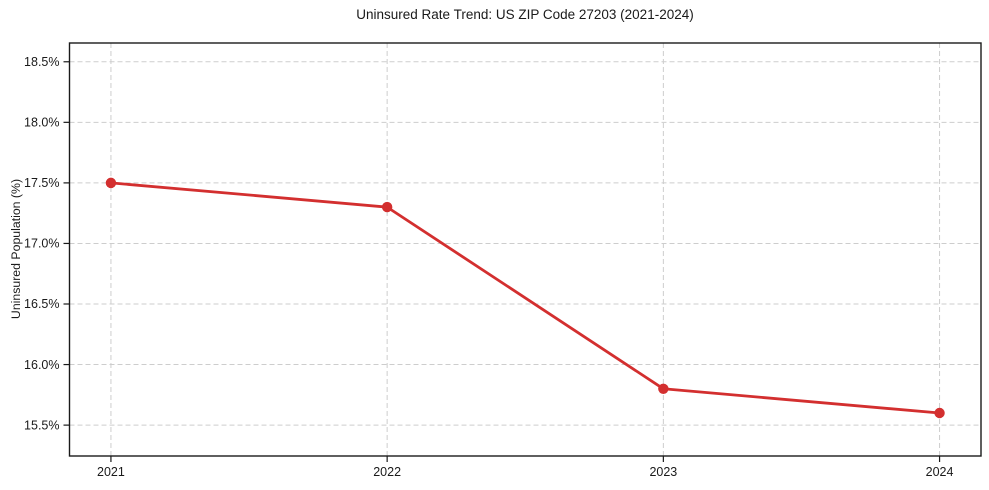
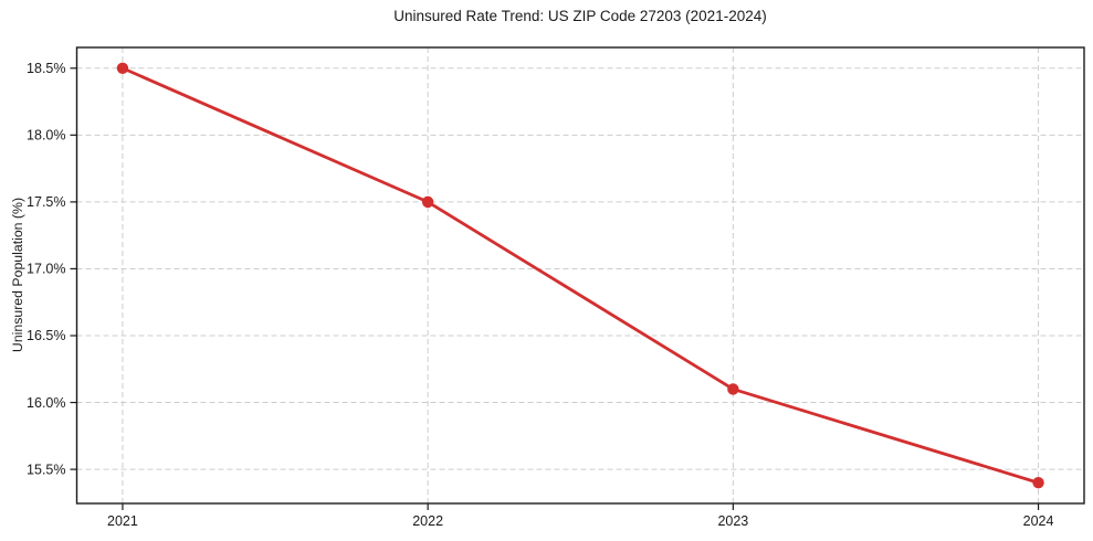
2021: 17.5% -> 18.5%
2022: 17.3% -> 17.5%
2023: 15.8% -> 16.1%
2024: 15.6% -> 15.4%
